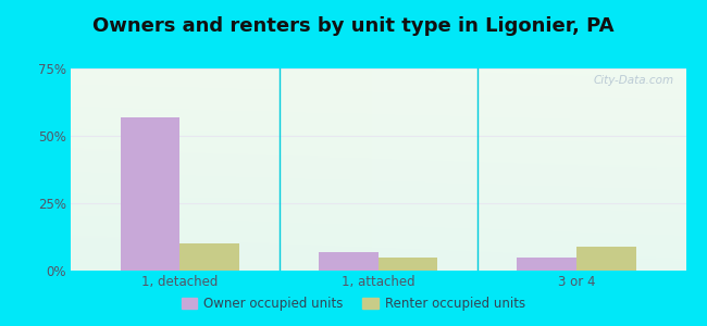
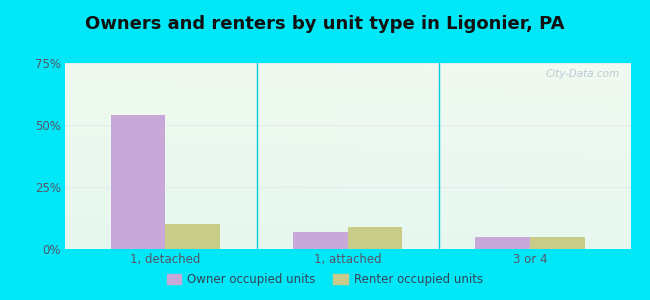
Owner occupied units/1, detached: 57% -> 54%
Renter occupied units/1, attached: 5% -> 9%
Renter occupied units/3 or 4: 9% -> 5%
